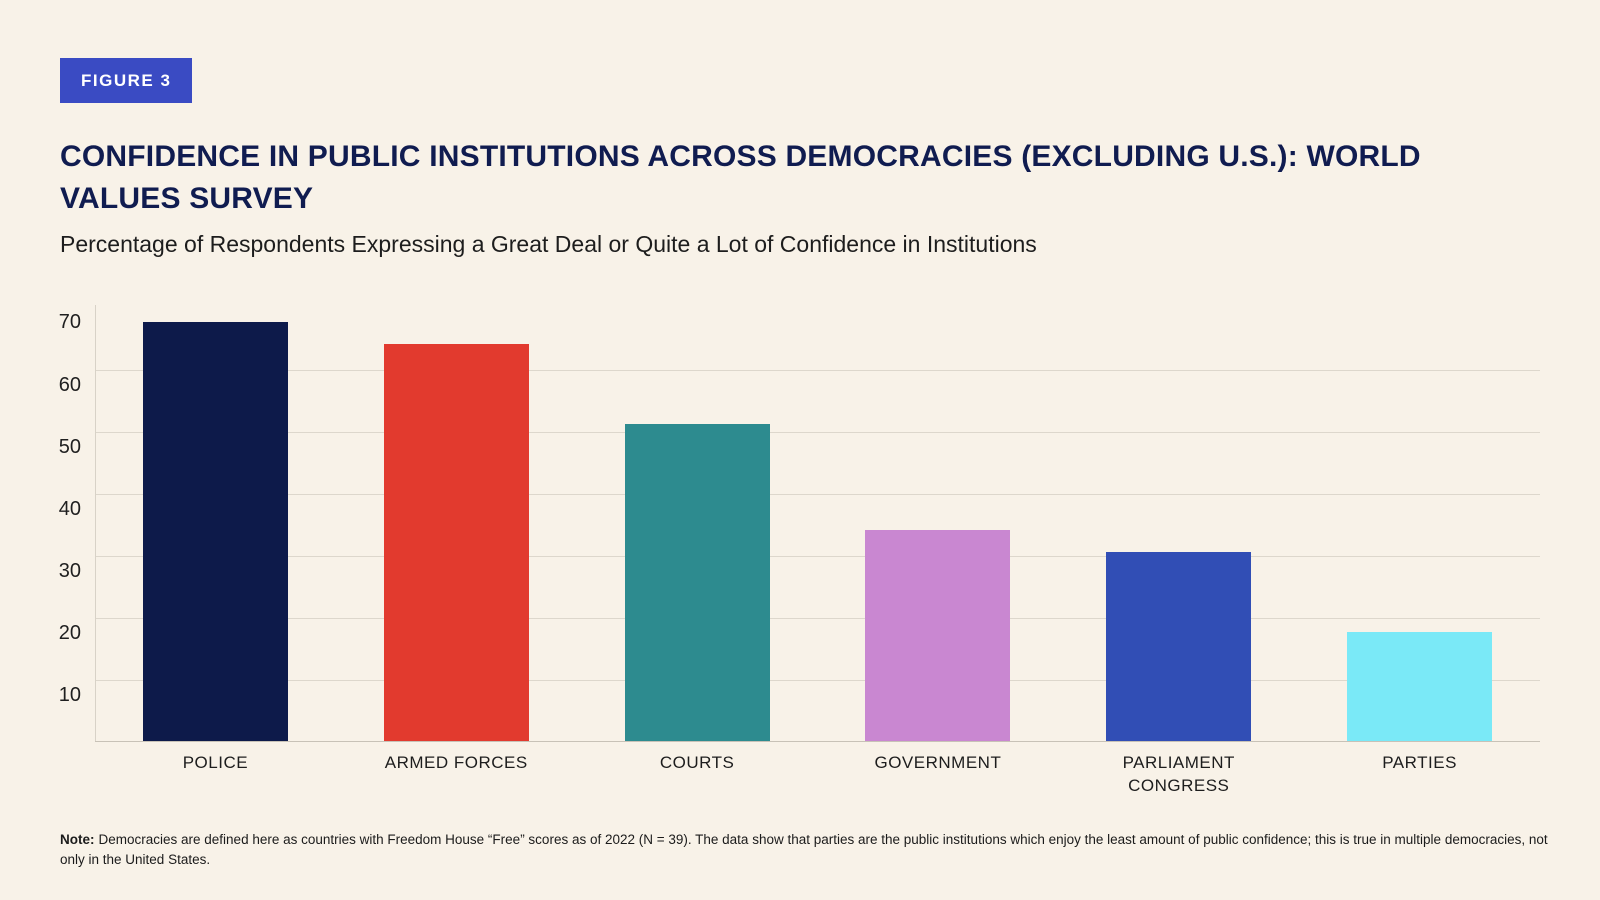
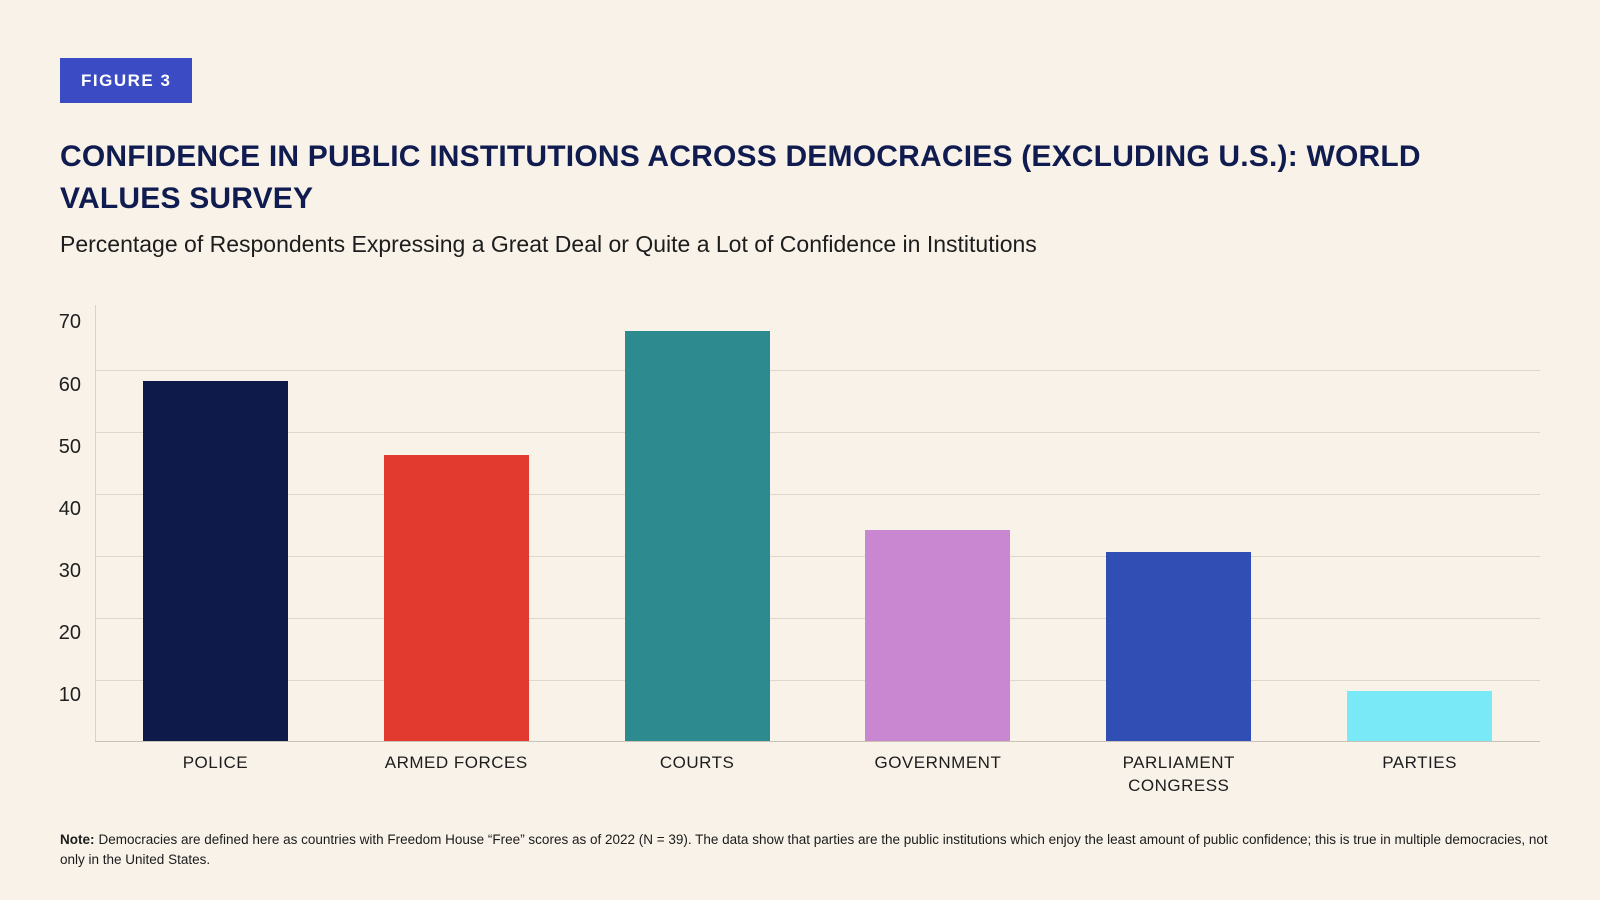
POLICE: 68 -> 58
ARMED FORCES: 64 -> 46
COURTS: 51 -> 66
PARTIES: 18 -> 8
